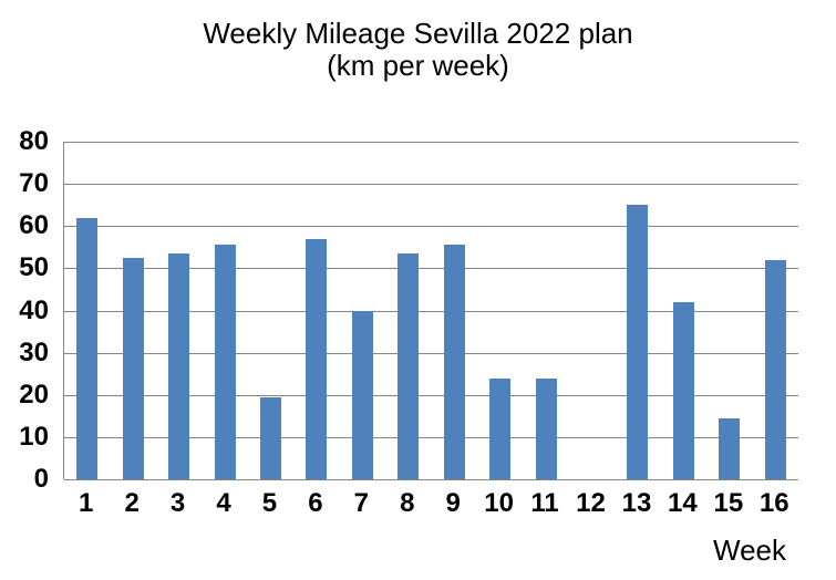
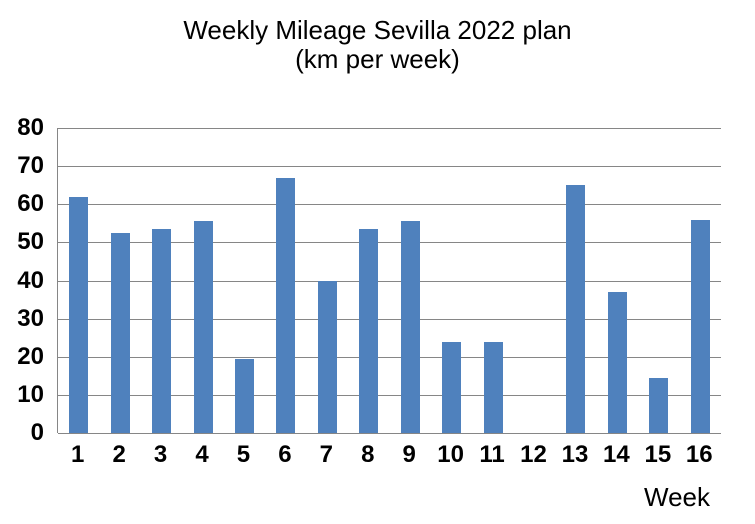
6: 57 -> 67
14: 42 -> 37
16: 52 -> 56
